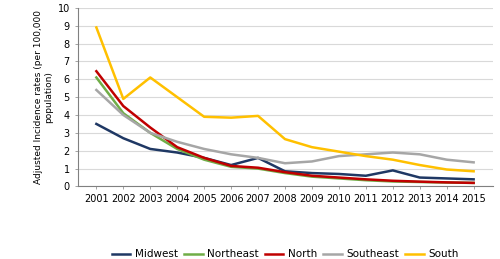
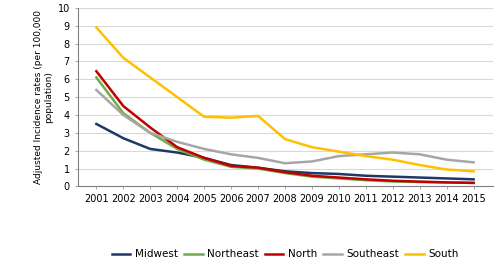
South/2002: 4.9 -> 7.2
Midwest/2007: 1.6 -> 1.1
Midwest/2012: 0.9 -> 0.6
